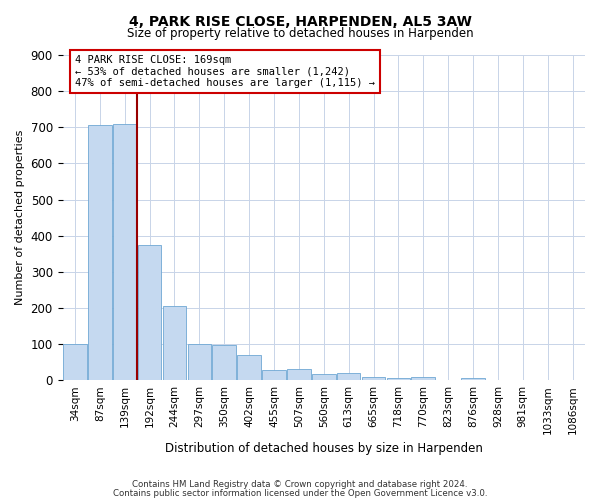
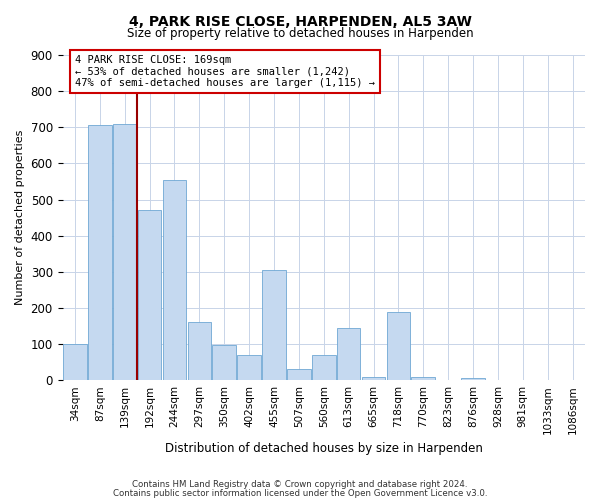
192sqm: 375 -> 470
244sqm: 205 -> 555
297sqm: 100 -> 160
455sqm: 27 -> 305
560sqm: 17 -> 70
613sqm: 20 -> 145
718sqm: 5 -> 190
